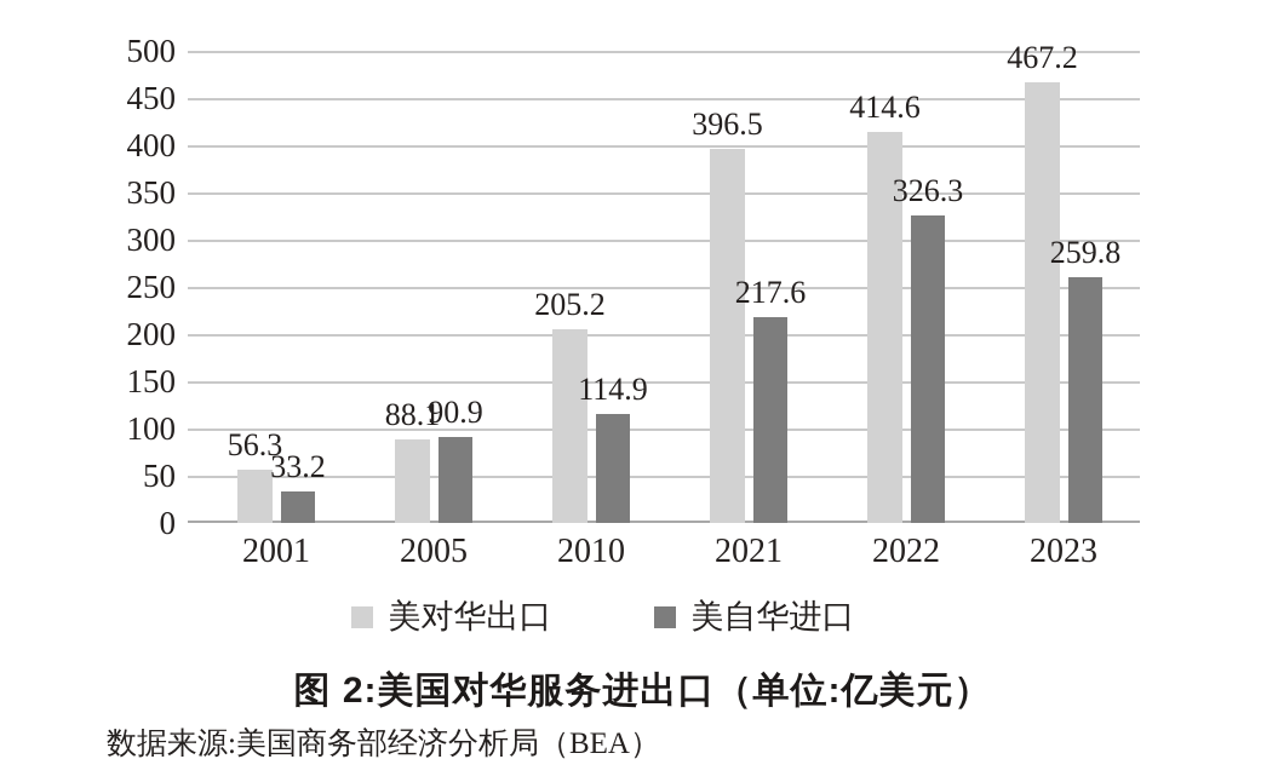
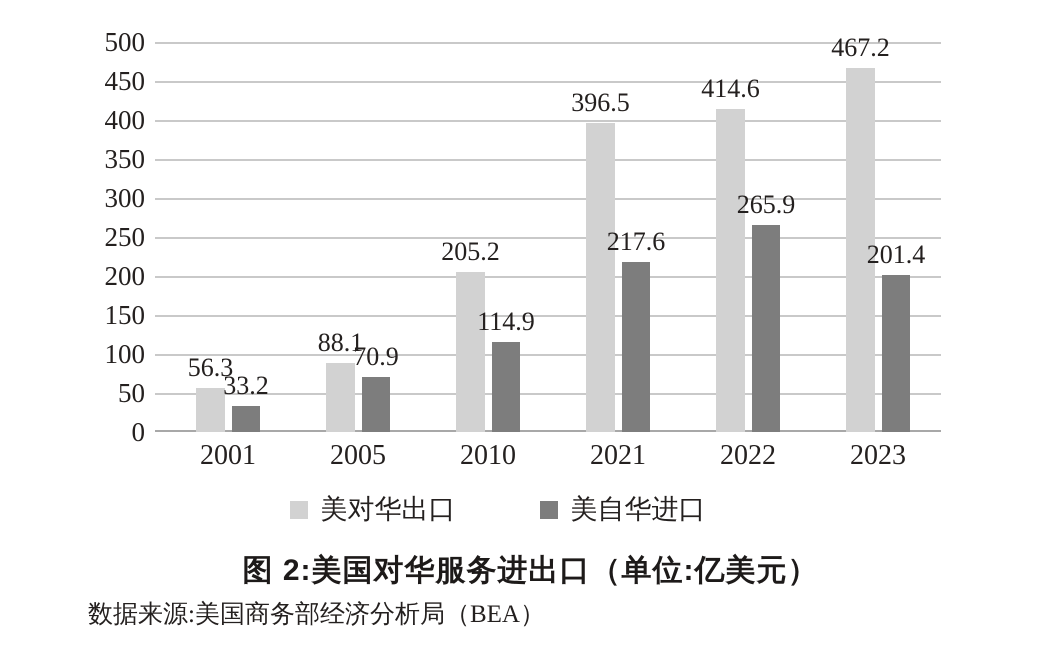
美自华进口/2005: 90.9 -> 70.9
美自华进口/2022: 326.3 -> 265.9
美自华进口/2023: 259.8 -> 201.4
